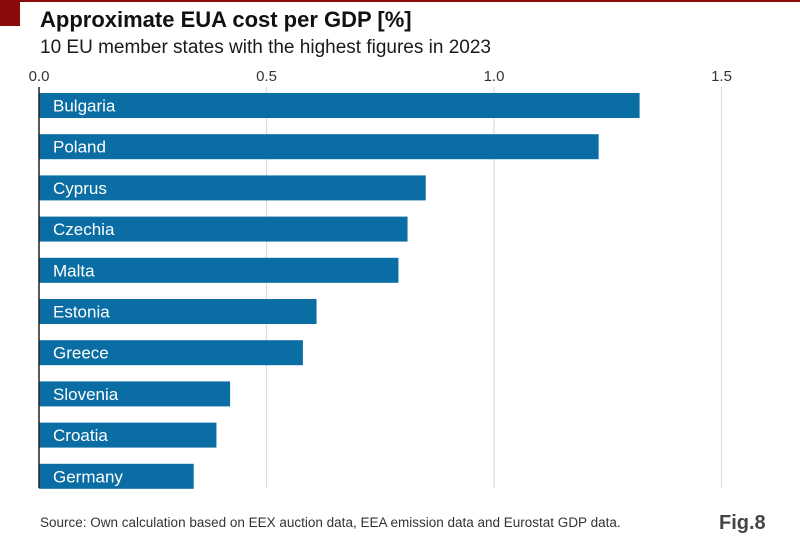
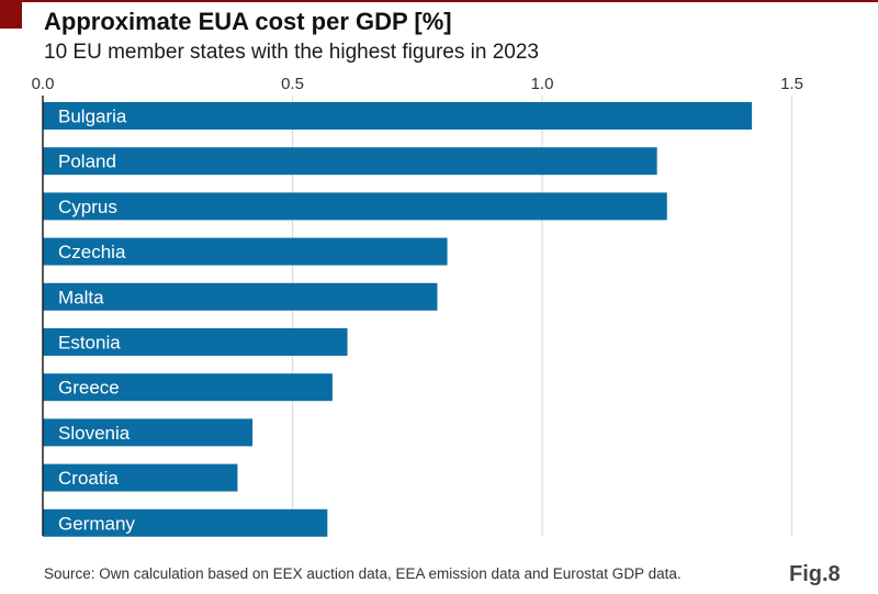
Bulgaria: 1.32 -> 1.42
Cyprus: 0.85 -> 1.25
Germany: 0.34 -> 0.57
